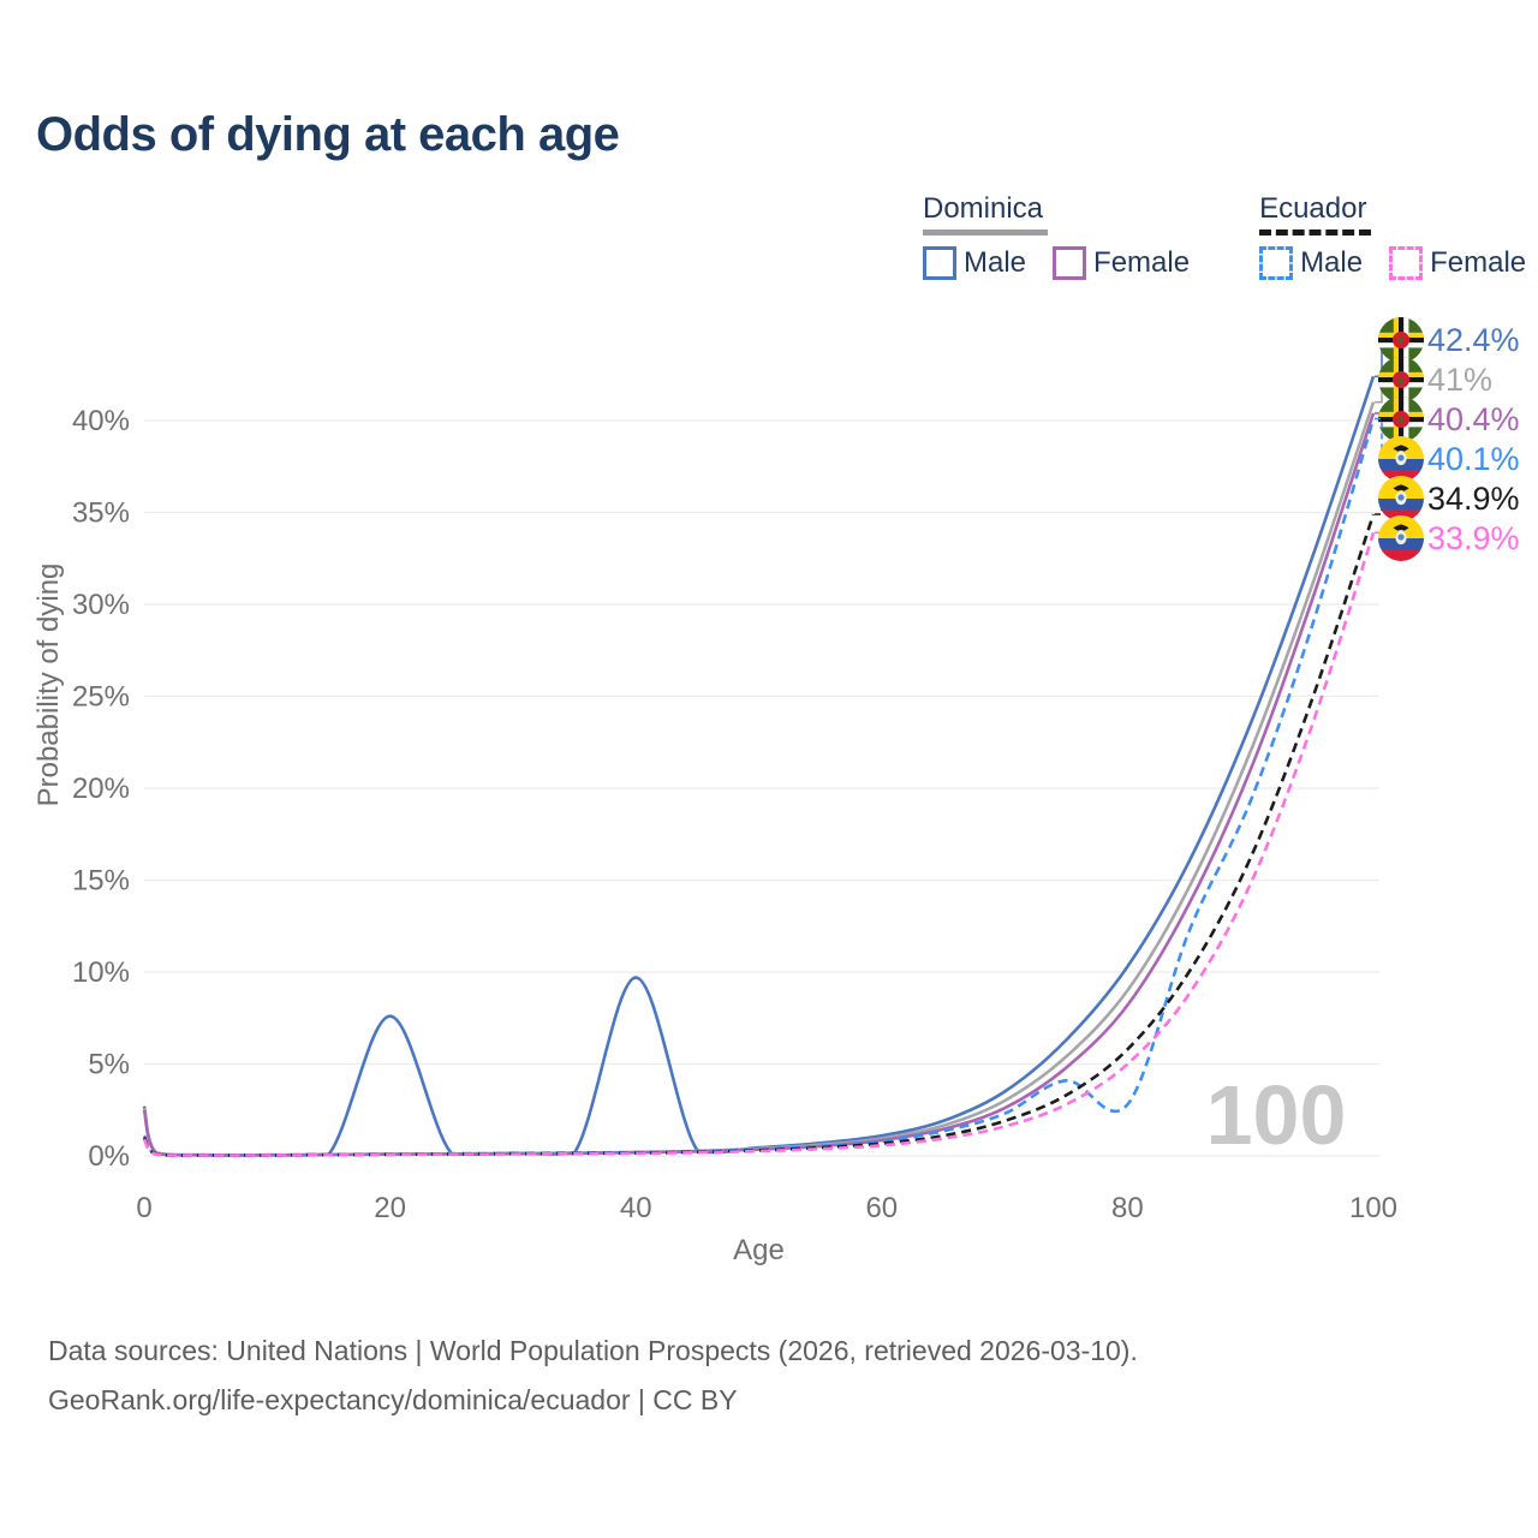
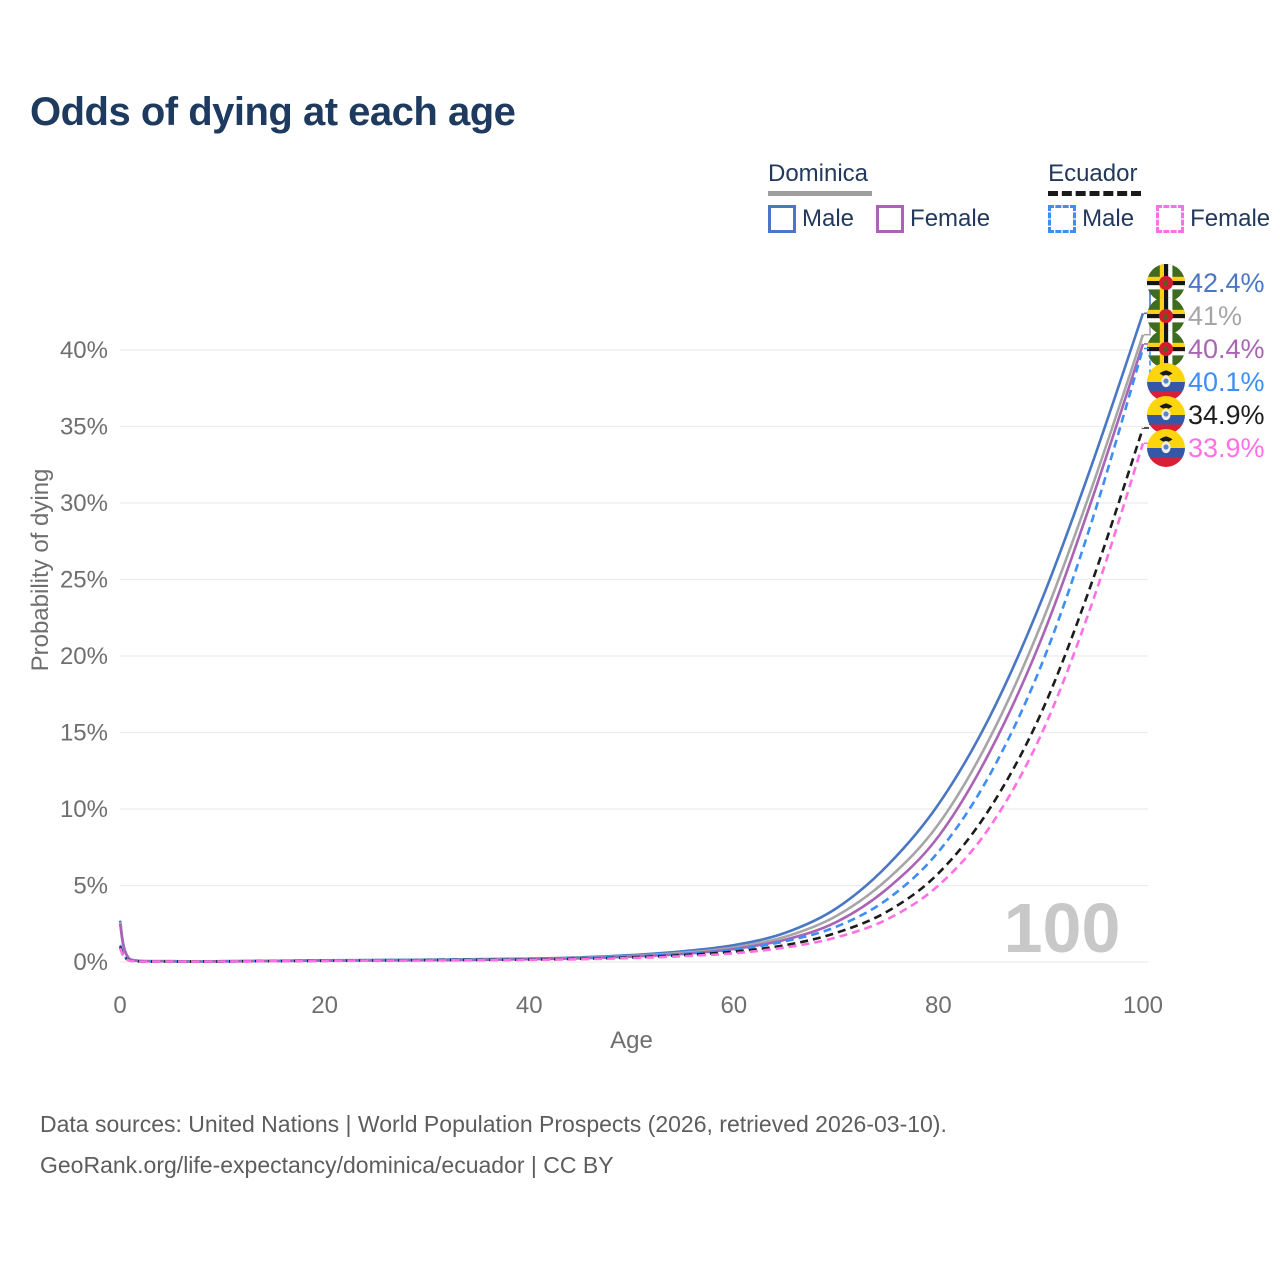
Dominica Male/20: 7.6% -> 0.1%
Dominica Male/40: 9.7% -> 0.2%
Ecuador Male/80: 2.8% -> 7.2%
